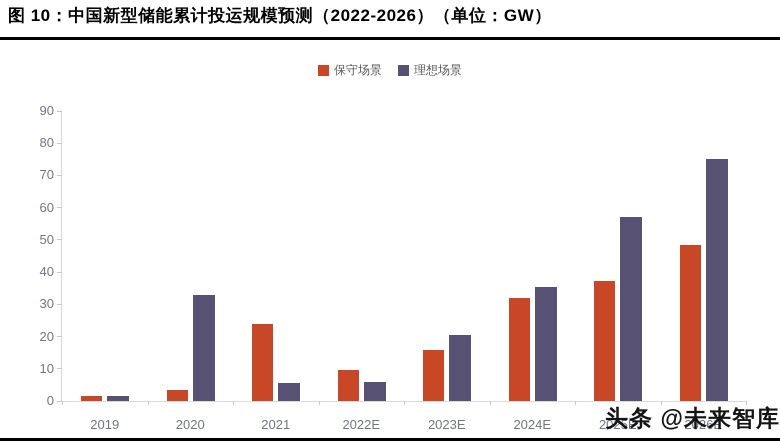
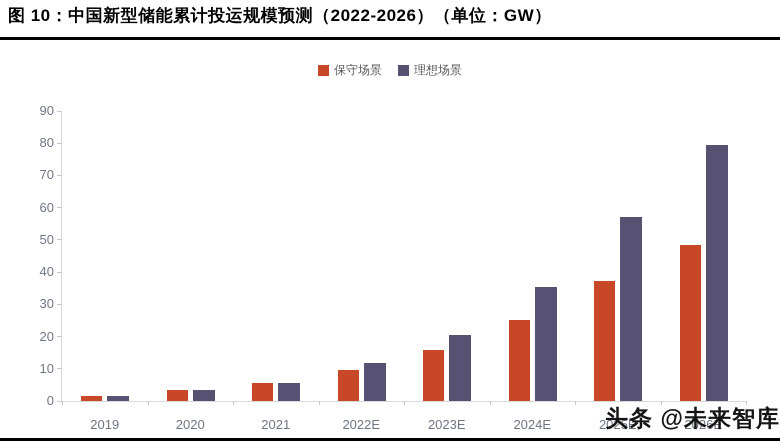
理想场景/2020: 33 -> 3
保守场景/2021: 24 -> 6
理想场景/2022E: 6 -> 12
保守场景/2024E: 32 -> 25
理想场景/2026E: 75 -> 80
